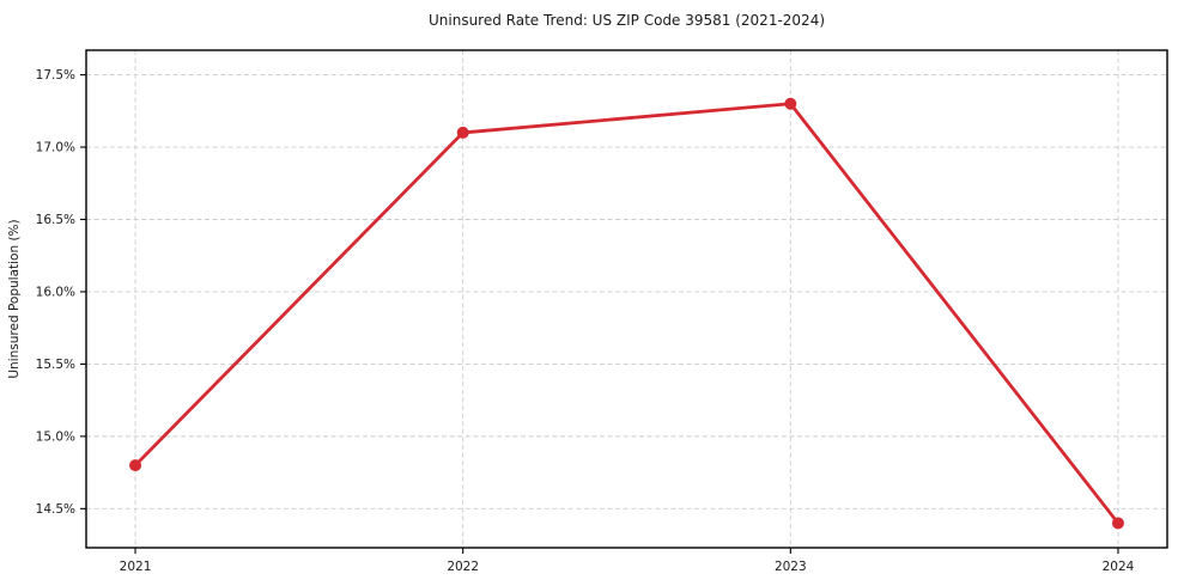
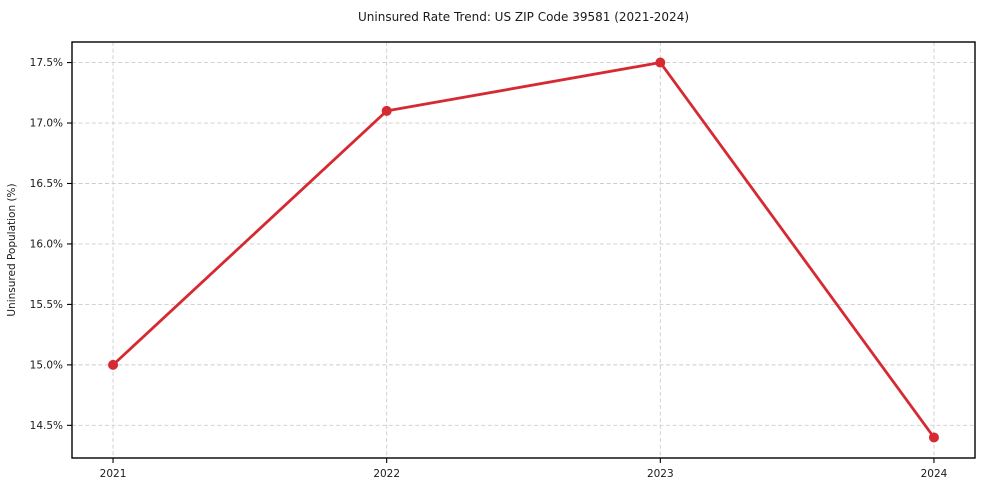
2021: 14.8% -> 15.0%
2023: 17.3% -> 17.5%
